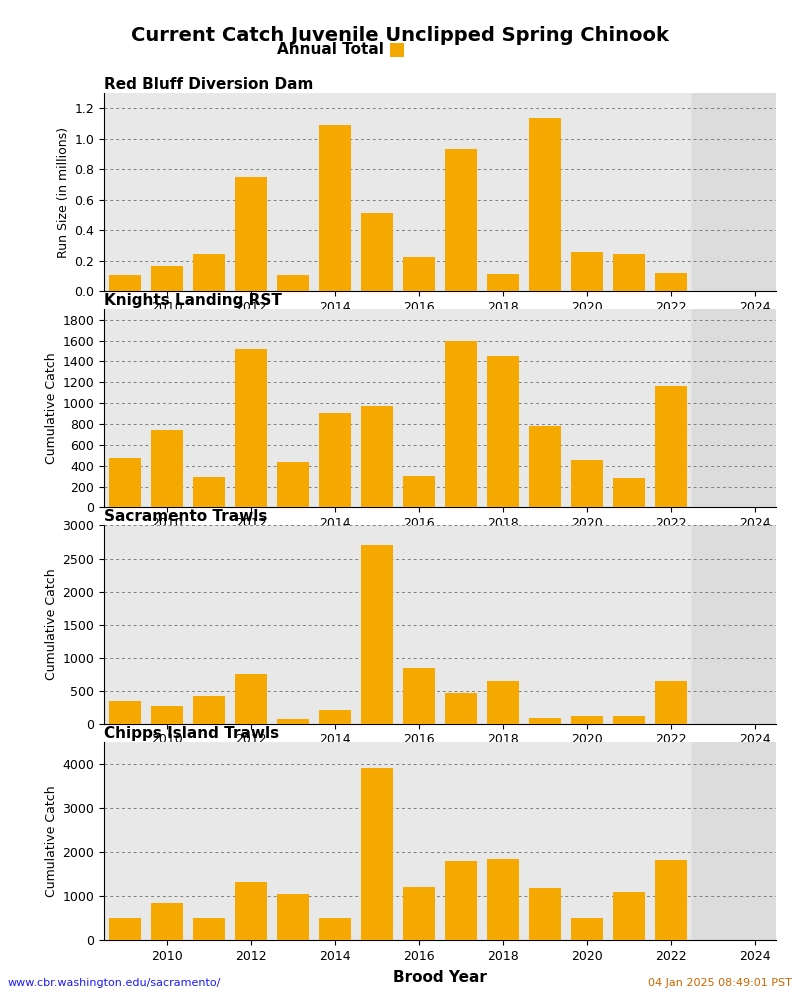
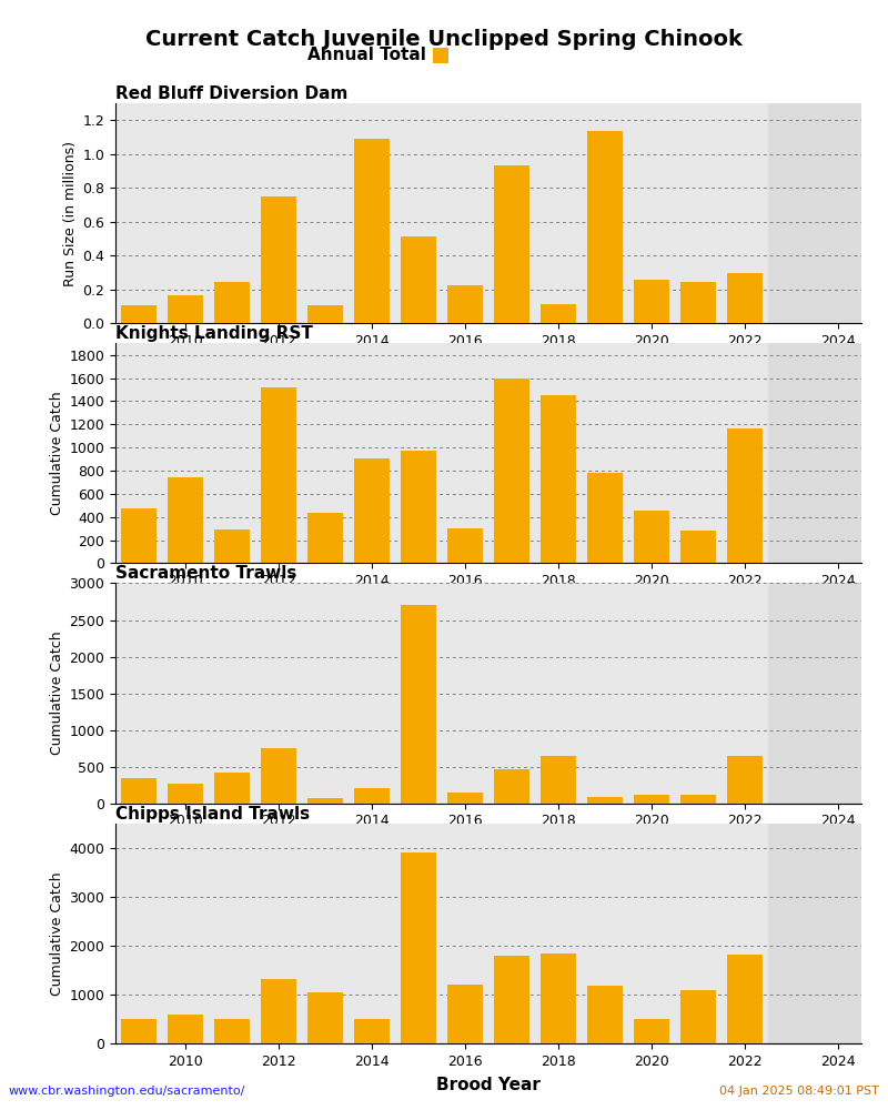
Red Bluff Diversion Dam/2022: 0.12 -> 0.29
Sacramento Trawls/2016: 840 -> 150
Chipps Island Trawls/2010: 850 -> 600
